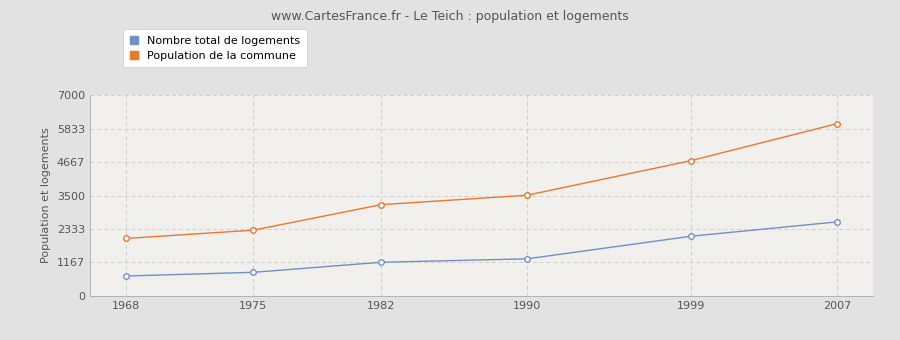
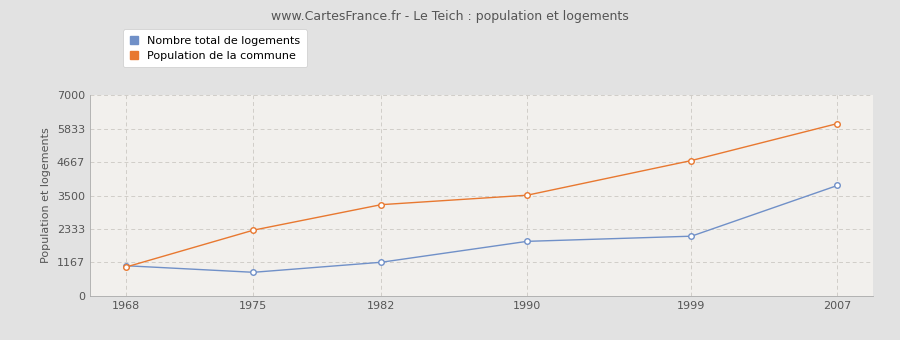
Nombre total de logements/1968: 690 -> 1050
Population de la commune/1968: 2000 -> 1000
Nombre total de logements/1990: 1290 -> 1900
Nombre total de logements/2007: 2580 -> 3850
